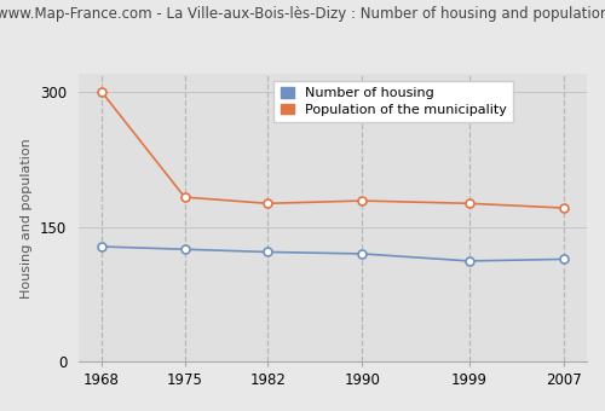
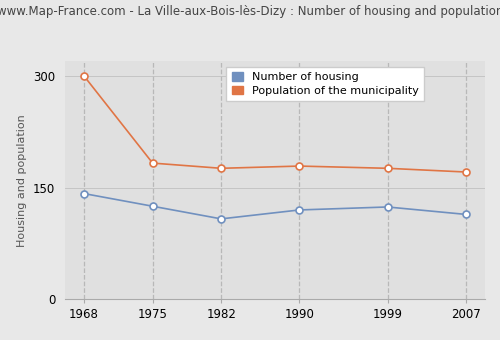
Number of housing/1968: 128 -> 142
Number of housing/1982: 122 -> 108
Number of housing/1999: 112 -> 124
